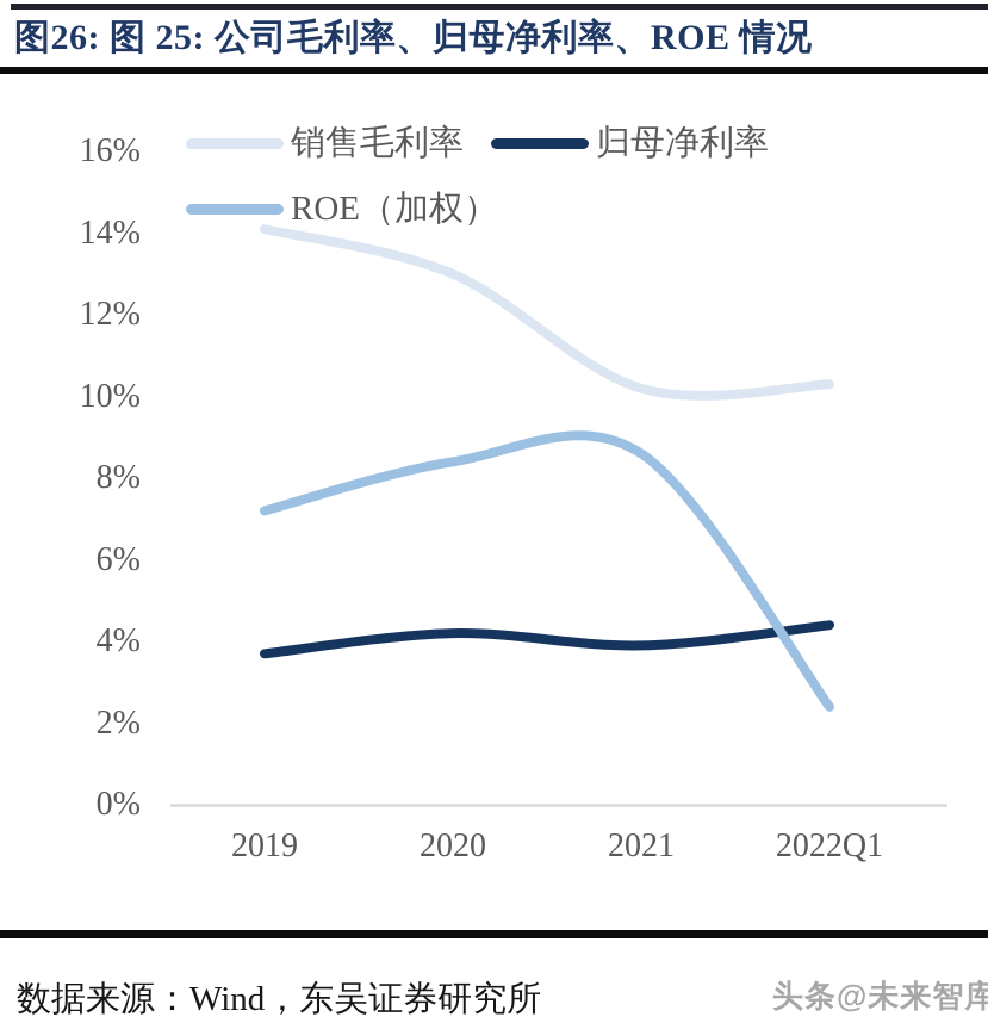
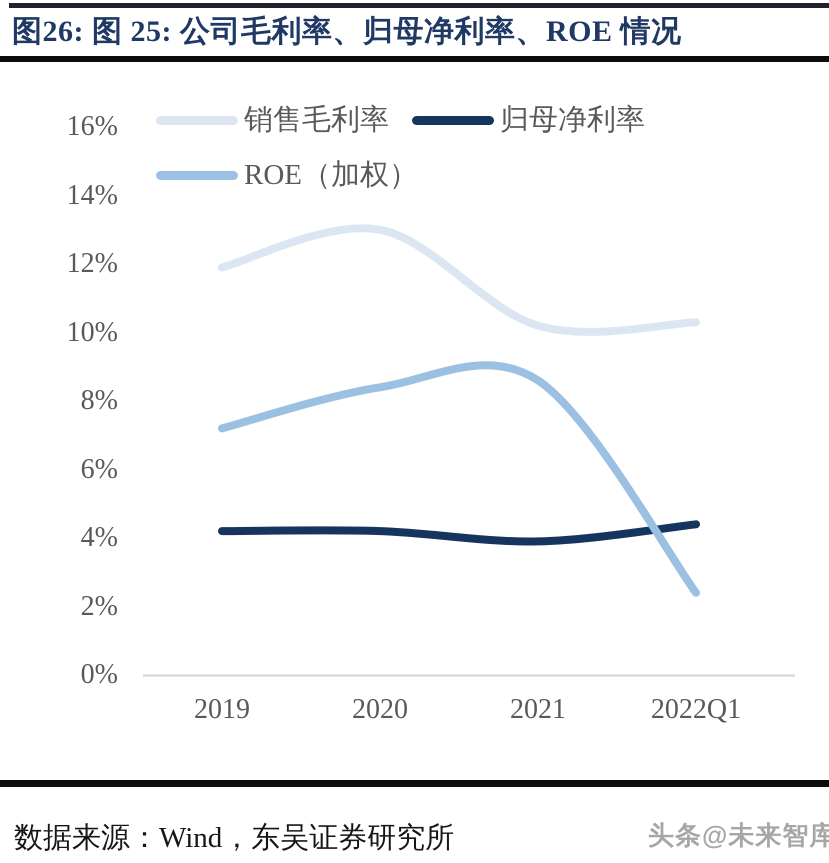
销售毛利率/2019: 14.1% -> 11.9%
归母净利率/2019: 3.7% -> 4.2%
